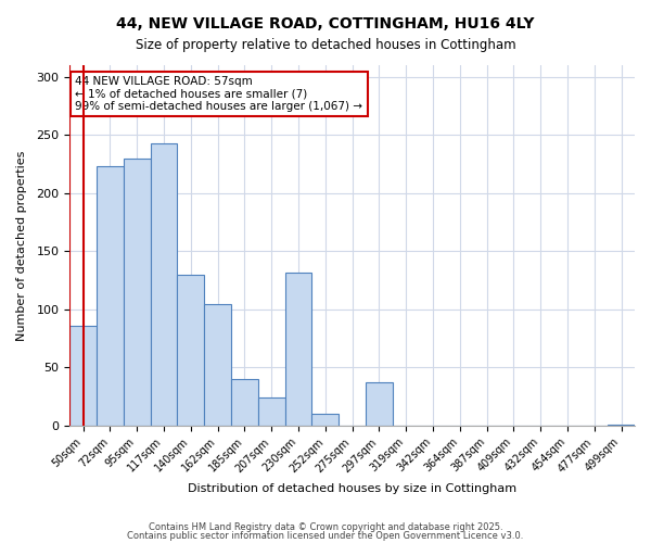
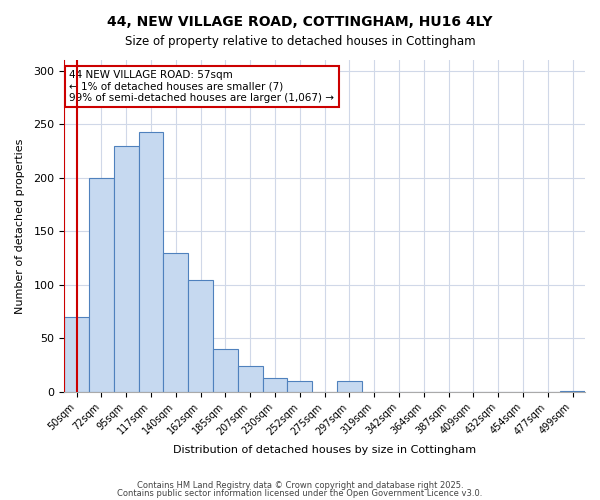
50sqm: 86 -> 70
72sqm: 223 -> 200
230sqm: 132 -> 13
297sqm: 37 -> 10
